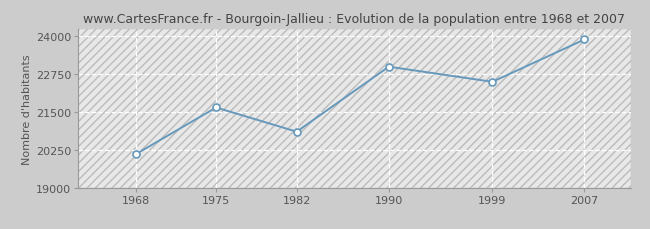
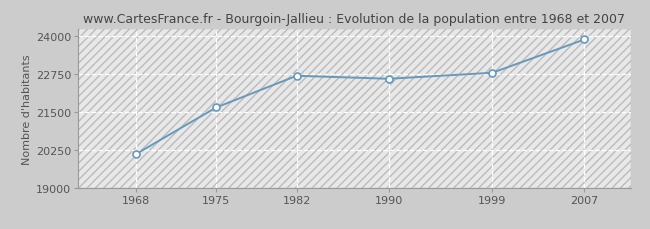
1982: 20850 -> 22700
1990: 23000 -> 22600
1999: 22500 -> 22800
